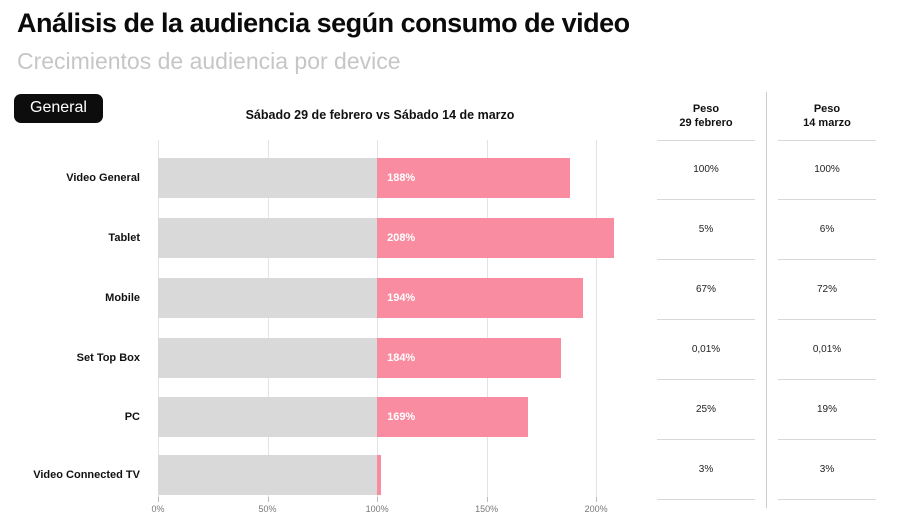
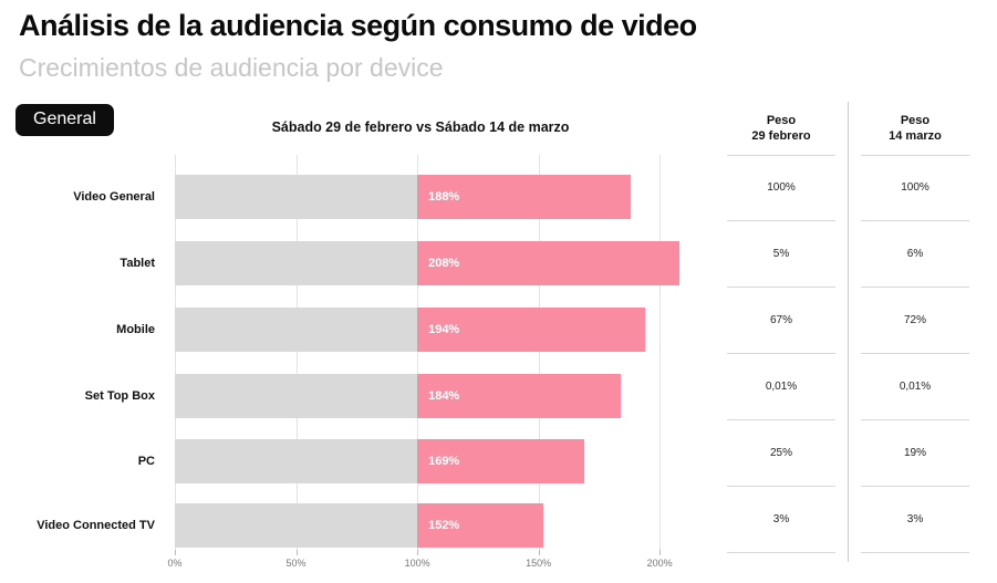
Video Connected TV: 102% -> 152%
